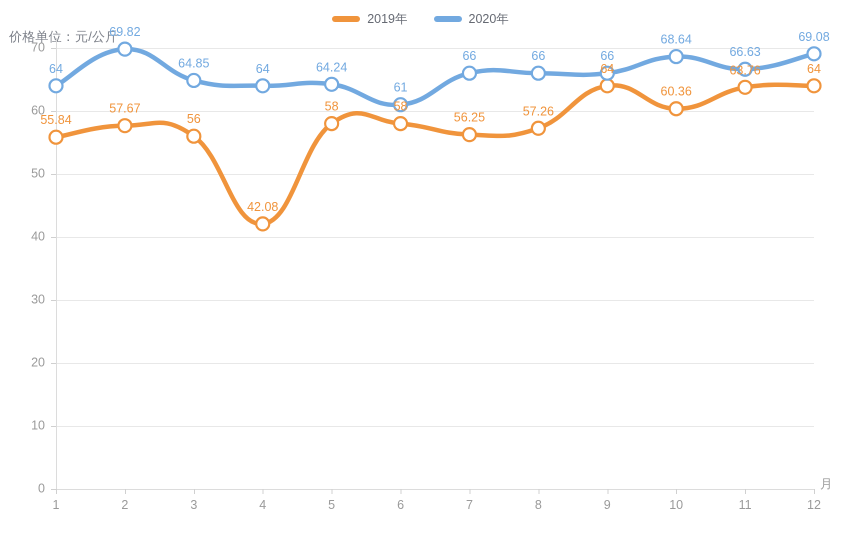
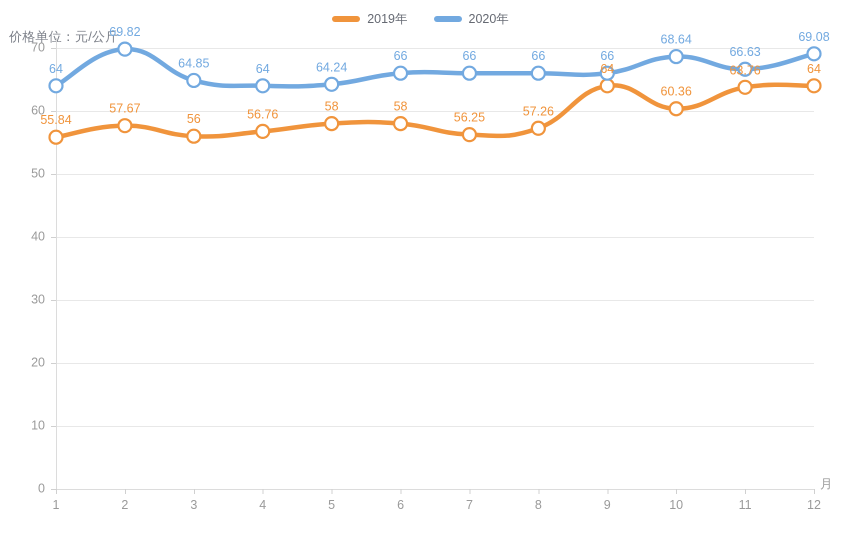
2019年/4: 42.08 -> 56.76
2020年/6: 61 -> 66
